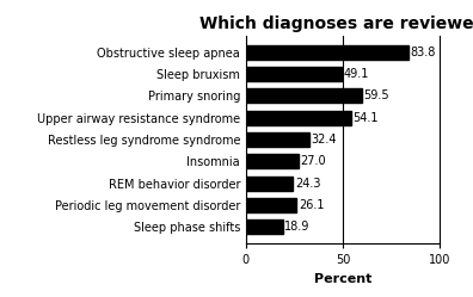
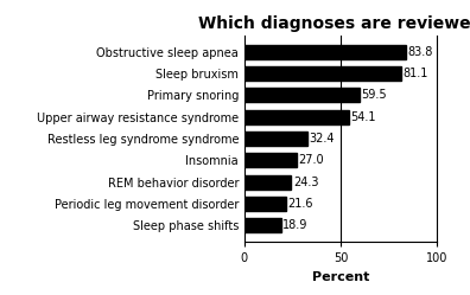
Sleep bruxism: 49.1 -> 81.1
Periodic leg movement disorder: 26.1 -> 21.6
